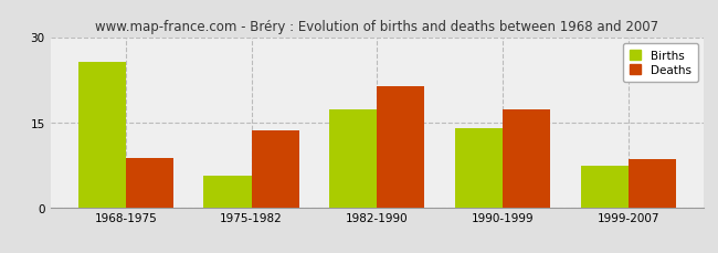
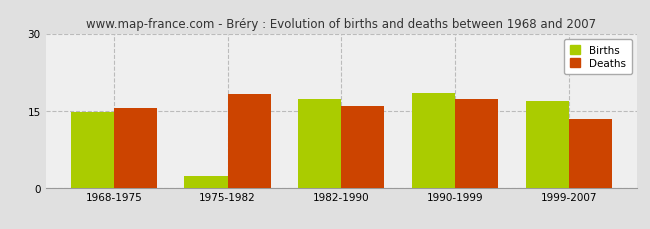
Births/1968-1975: 25.6 -> 14.7
Deaths/1968-1975: 8.6 -> 15.4
Births/1975-1982: 5.6 -> 2.2
Deaths/1975-1982: 13.6 -> 18.2
Deaths/1982-1990: 21.4 -> 15.8
Births/1990-1999: 14.0 -> 18.5
Births/1999-2007: 7.4 -> 16.8
Deaths/1999-2007: 8.4 -> 13.4
